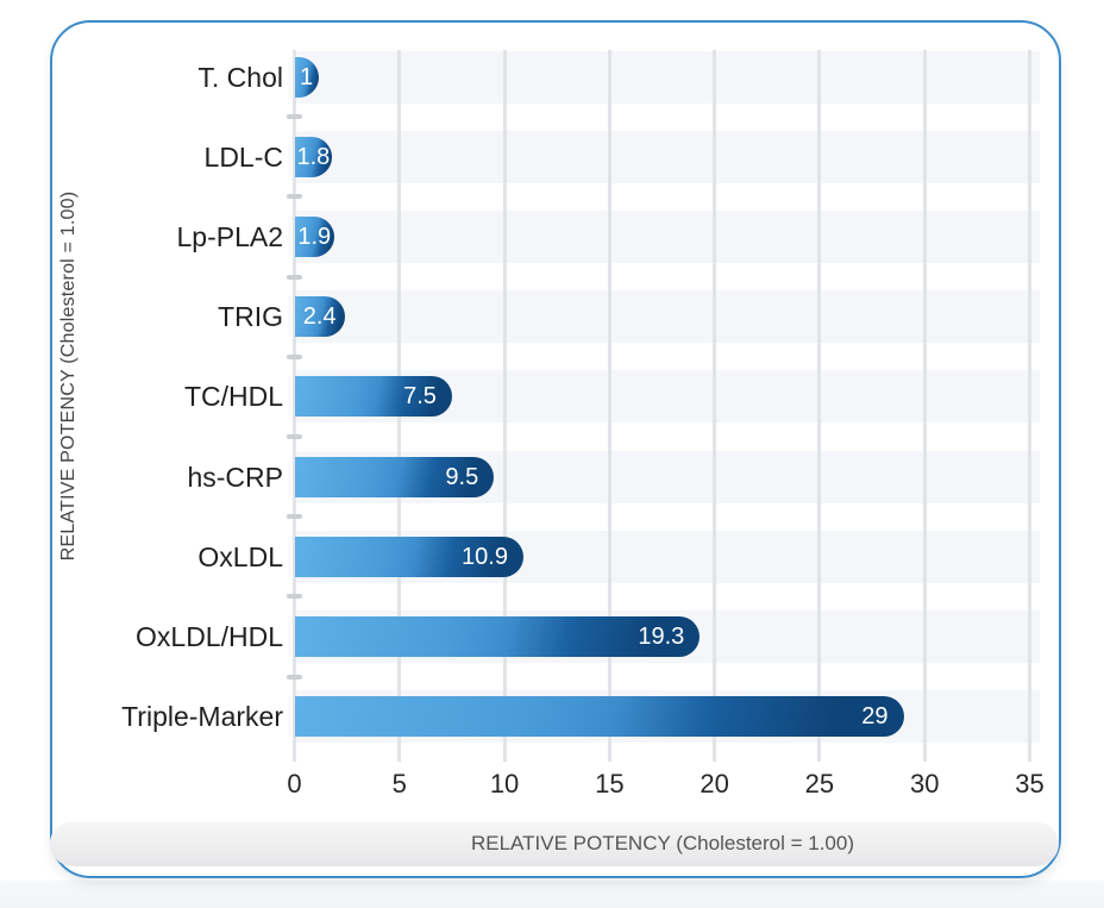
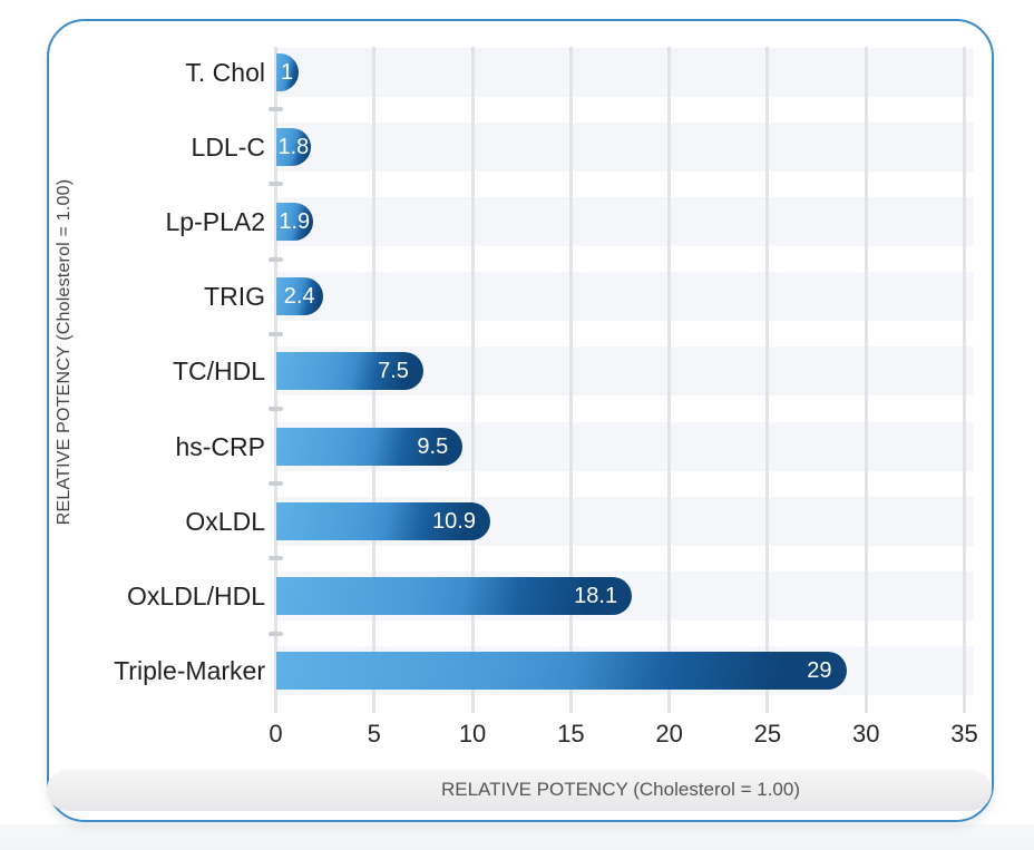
OxLDL/HDL: 19.3 -> 18.1
